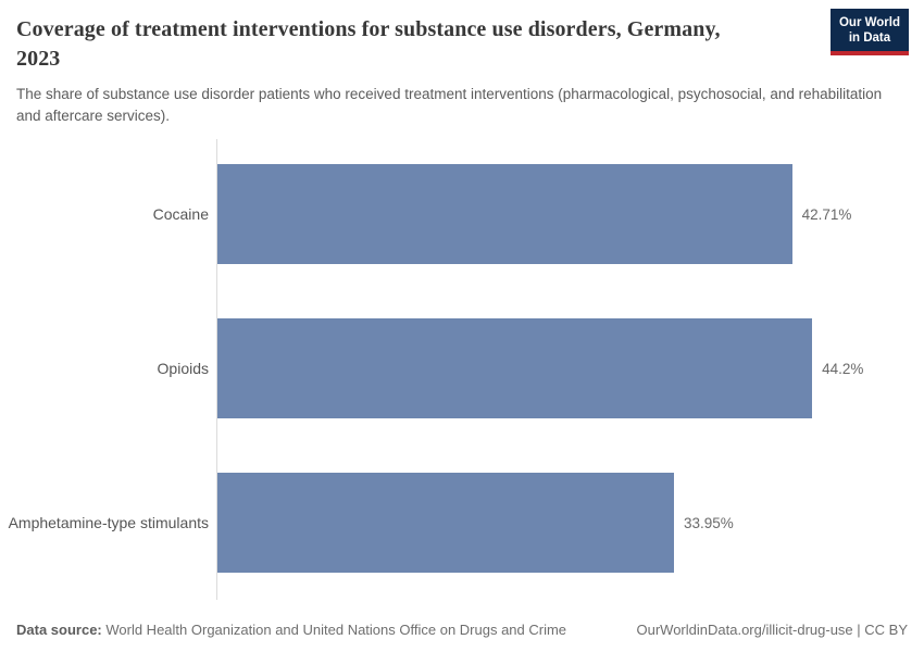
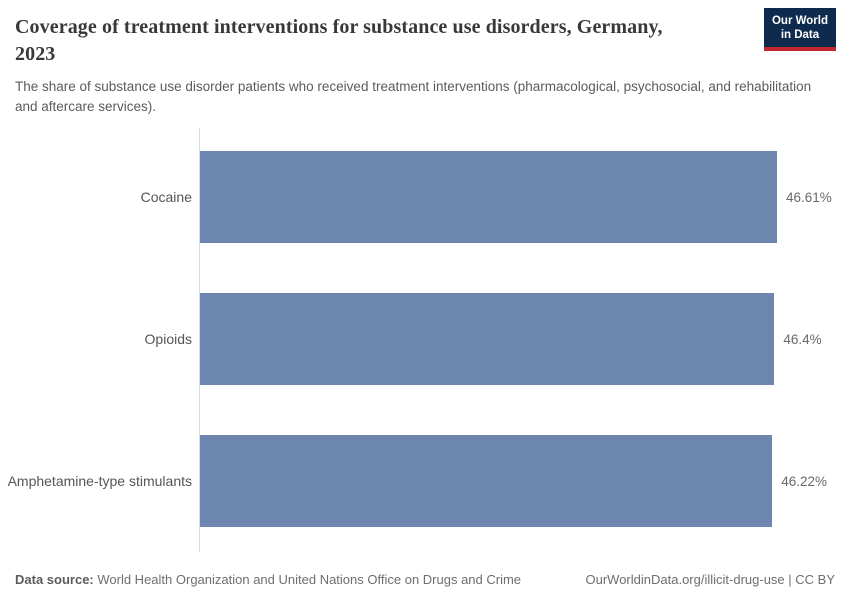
Cocaine: 42.71% -> 46.61%
Opioids: 44.2% -> 46.4%
Amphetamine-type stimulants: 33.95% -> 46.22%
